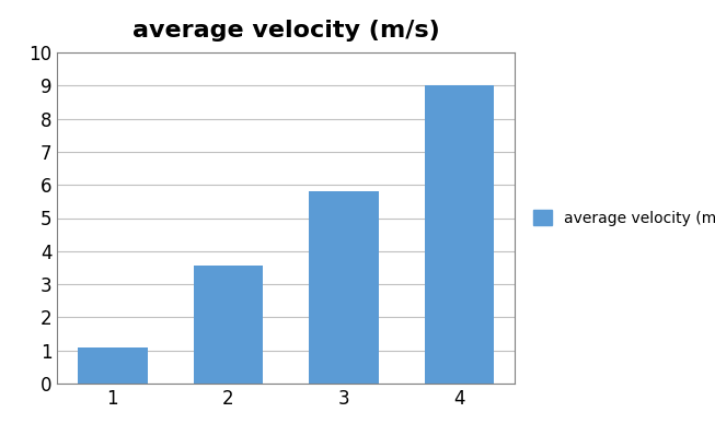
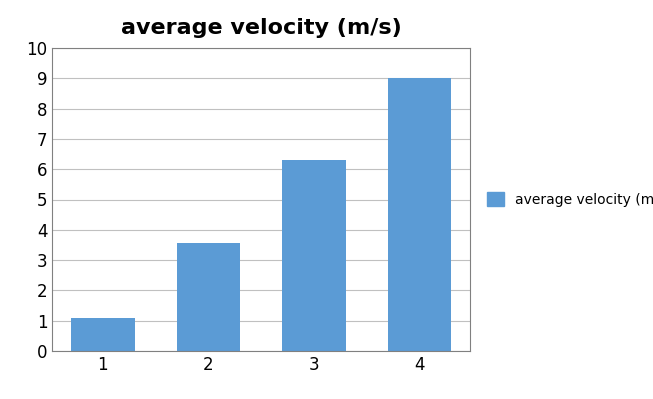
3: 5.80 -> 6.30
